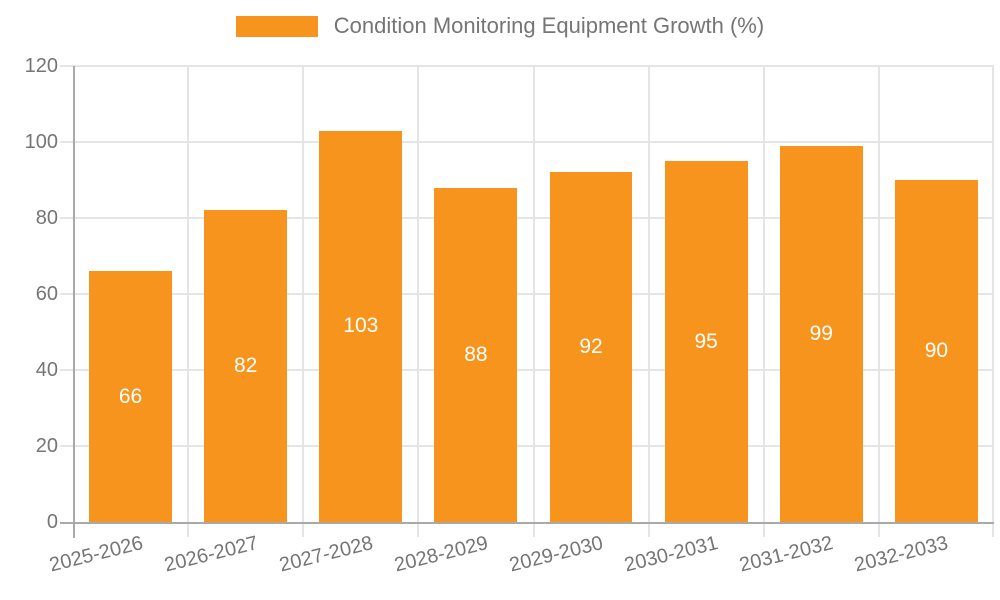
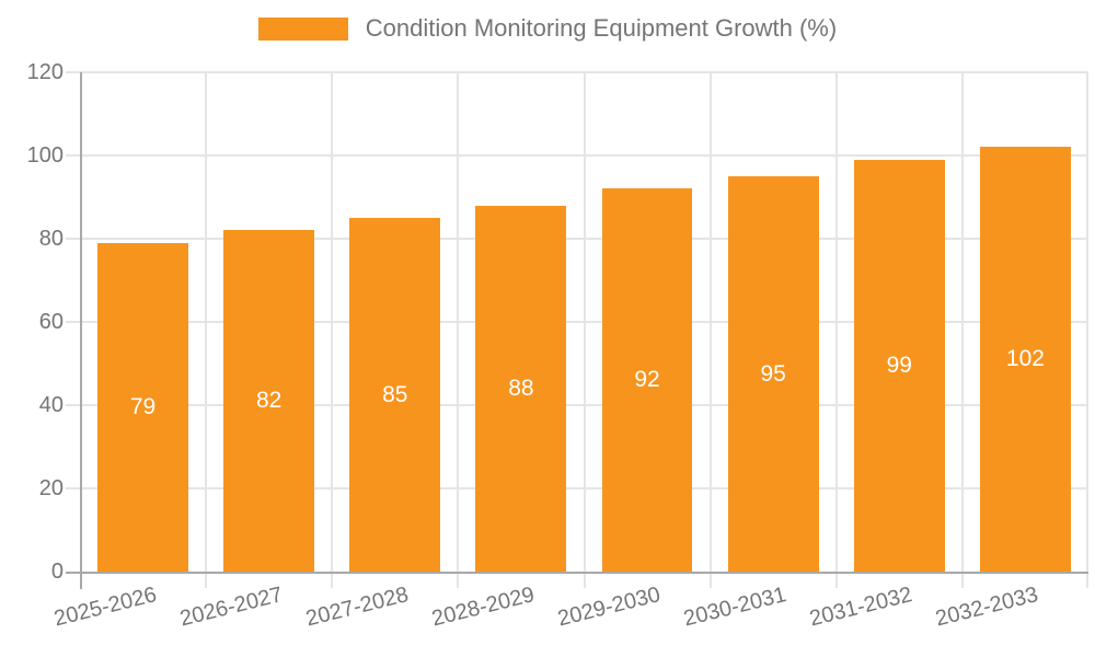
2025-2026: 66 -> 79
2027-2028: 103 -> 85
2032-2033: 90 -> 102
